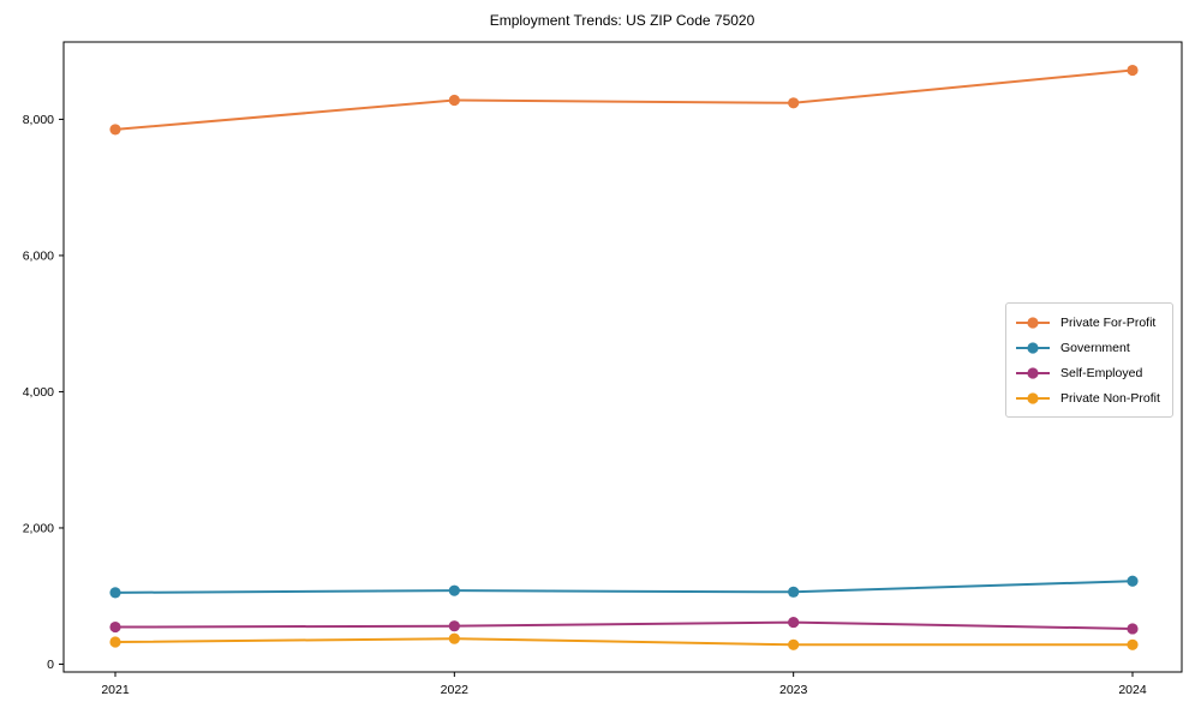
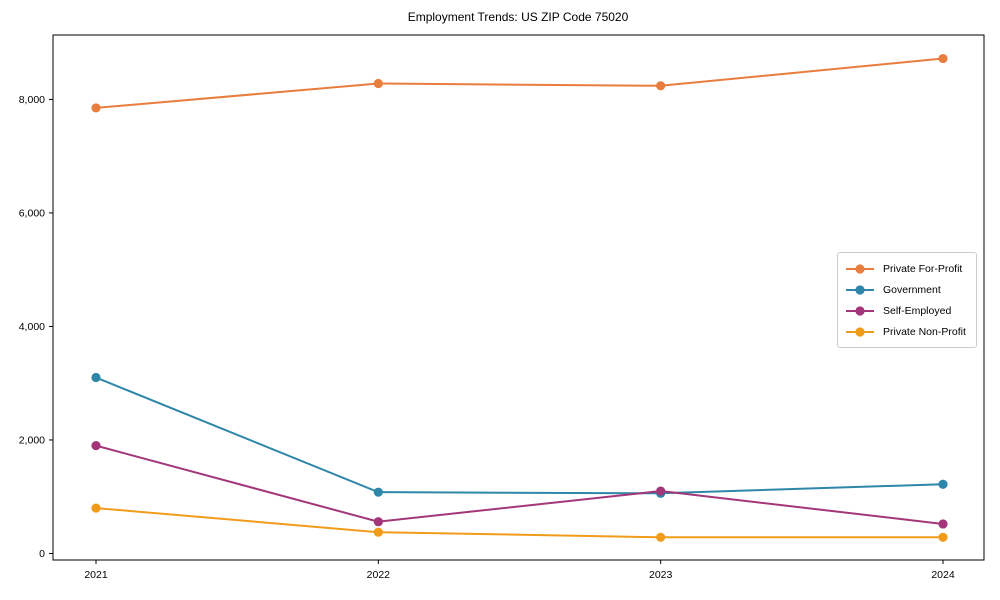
Government/2021: 1000 -> 3100
Self-Employed/2021: 500 -> 1900
Private Non-Profit/2021: 300 -> 800
Self-Employed/2023: 600 -> 1100
